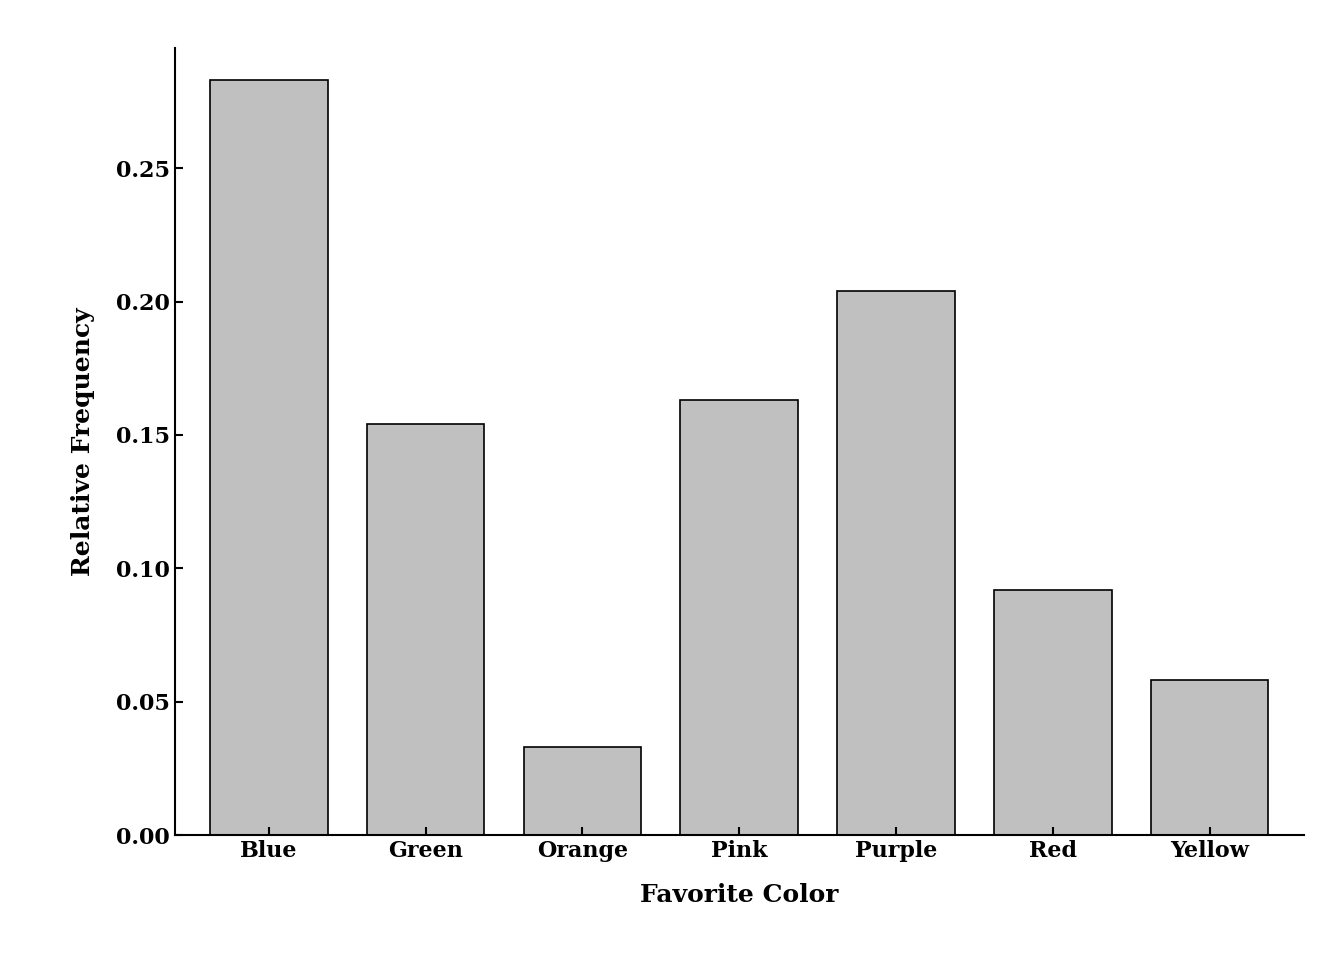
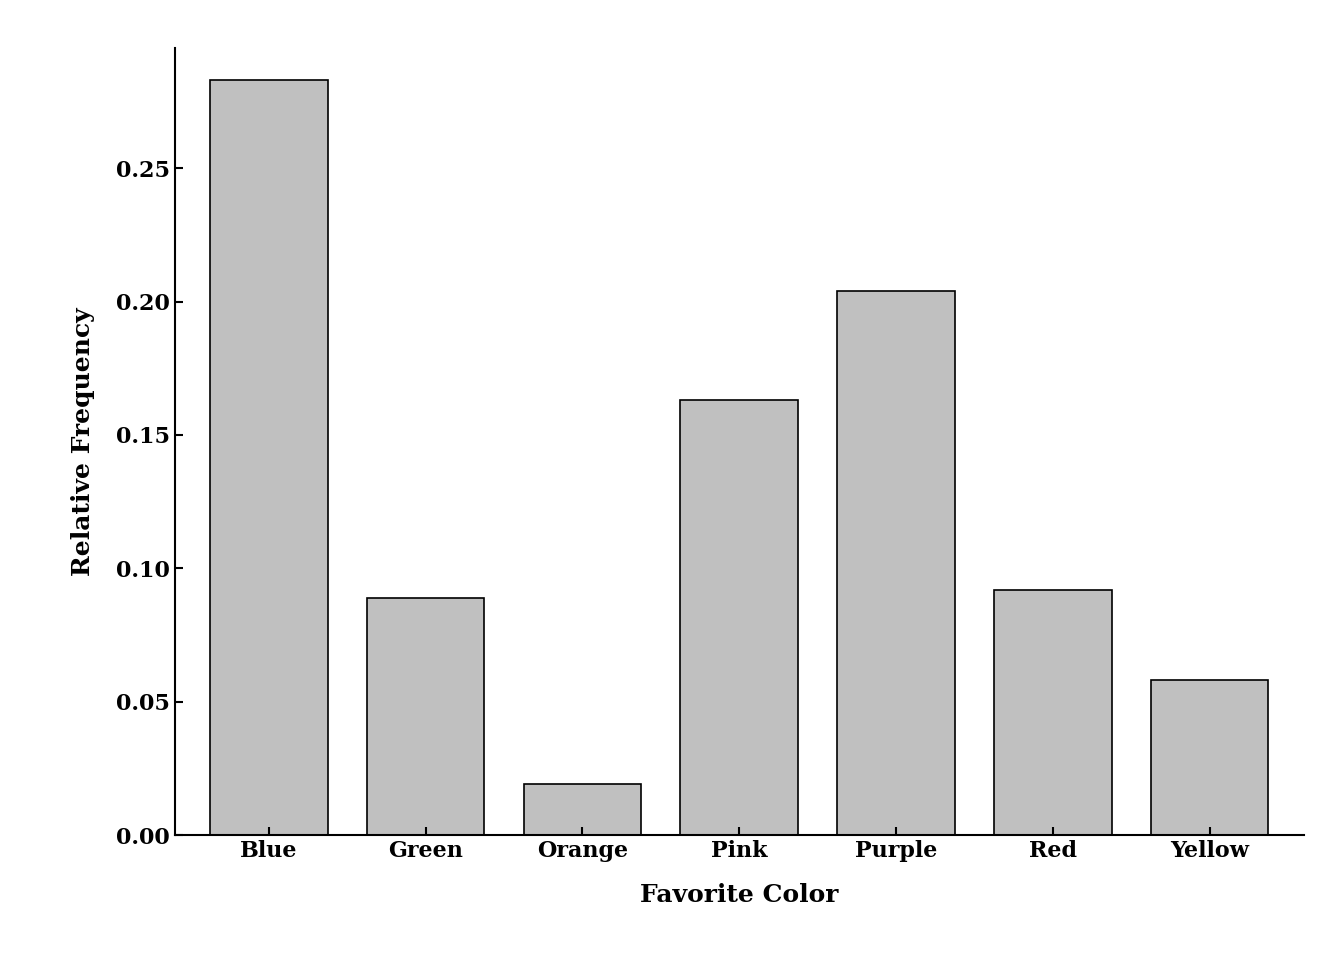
Green: 0.154 -> 0.089
Orange: 0.033 -> 0.019
